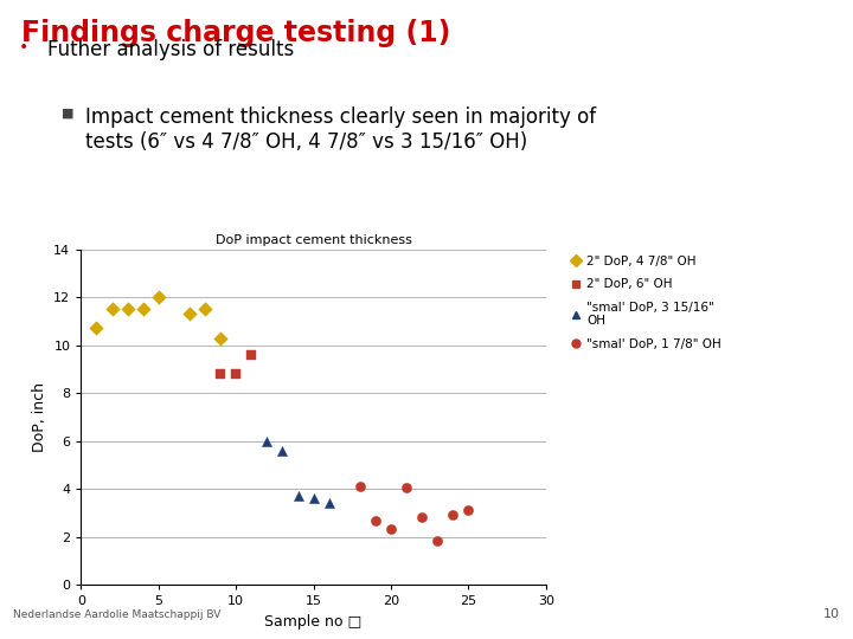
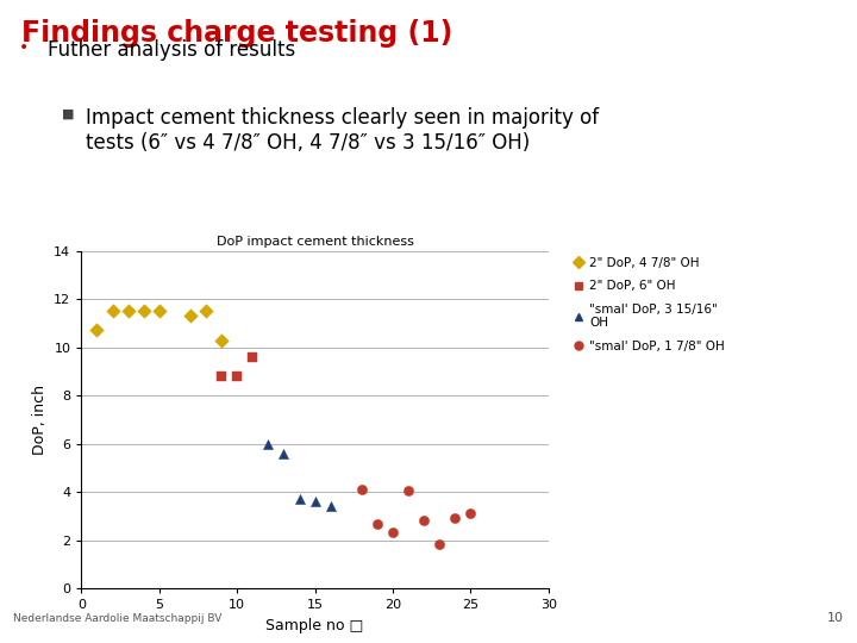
2" DoP, 4 7/8" OH/5: 12.0 -> 11.5
